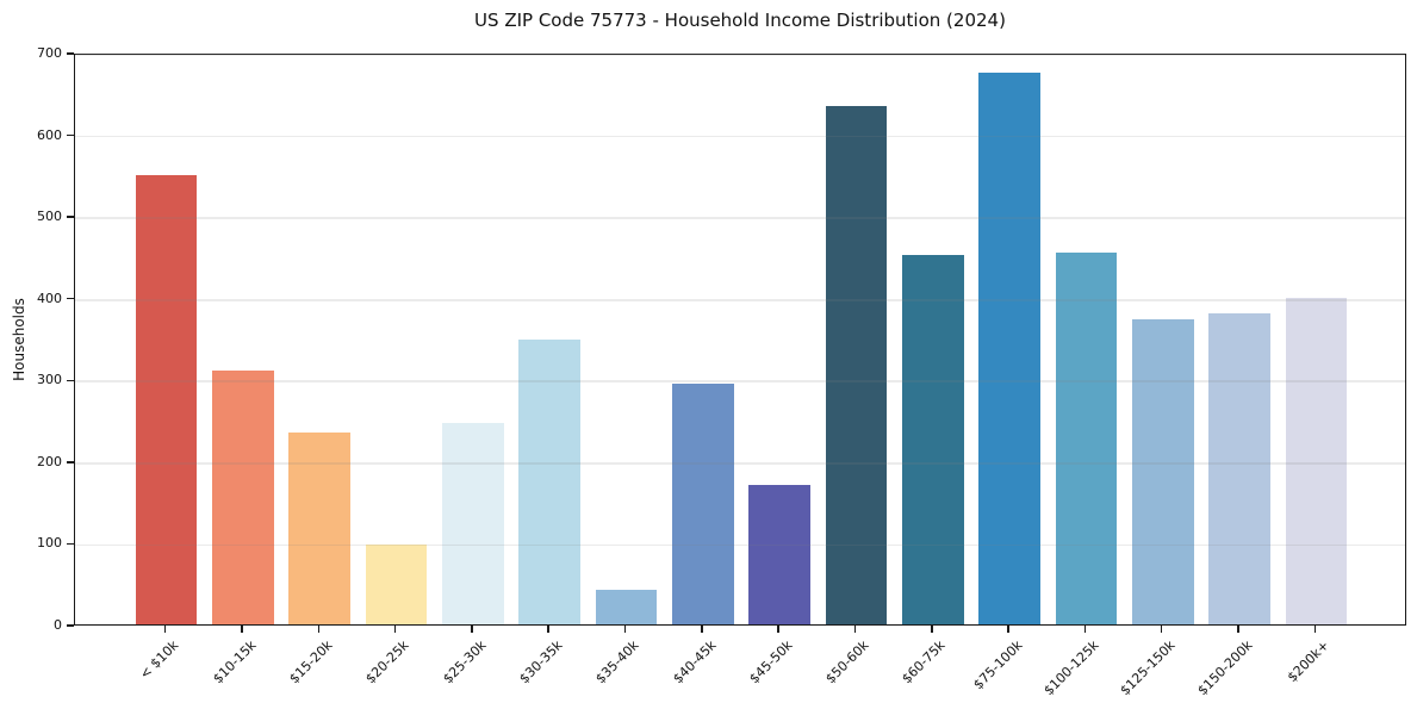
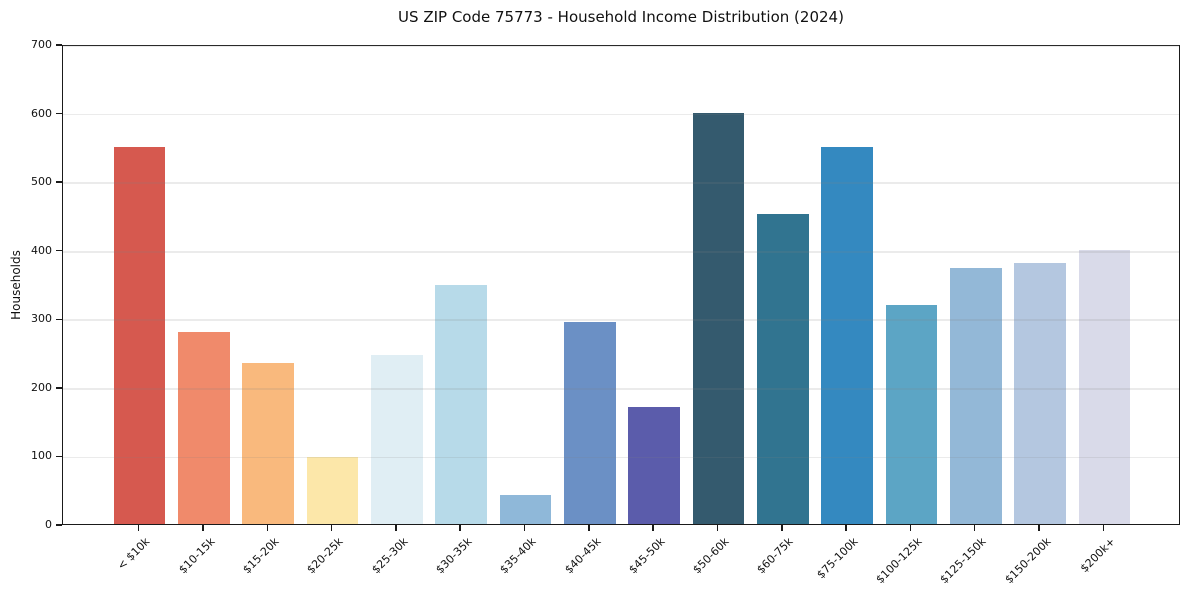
$10-15k: 310 -> 280
$50-60k: 640 -> 600
$75-100k: 680 -> 550
$100-125k: 460 -> 320
